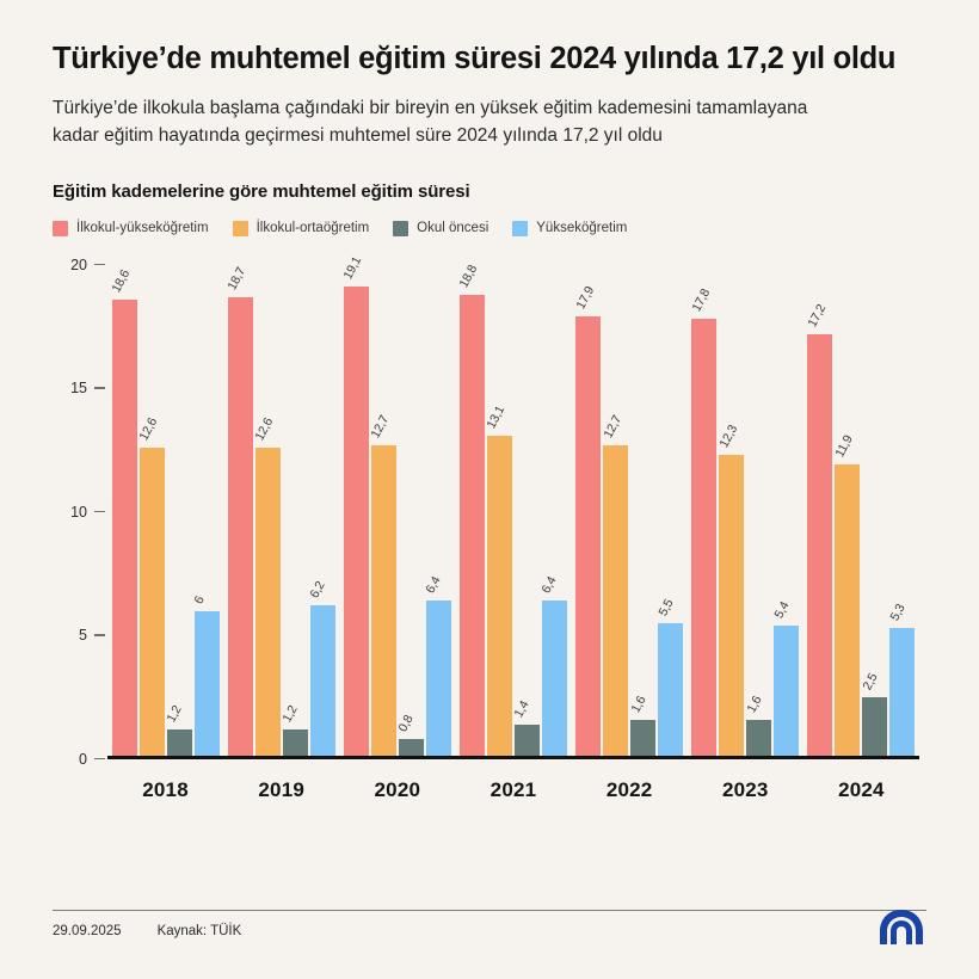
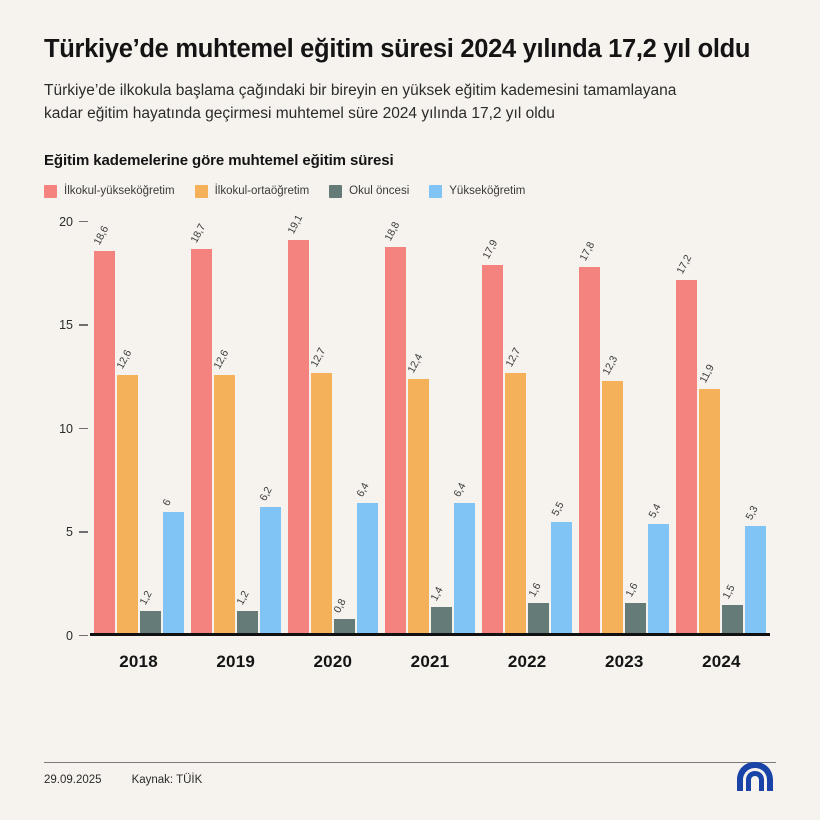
İlkokul-ortaöğretim/2021: 13,1 -> 12,4
Okul öncesi/2024: 2,5 -> 1,5
